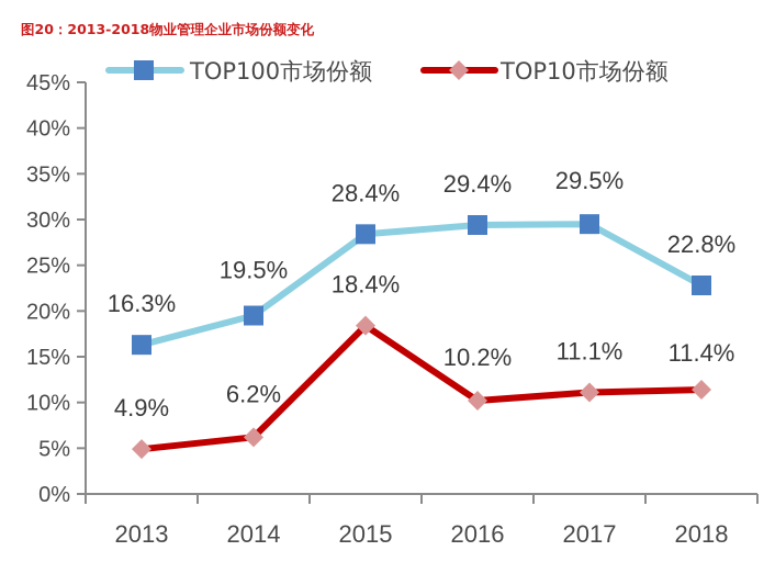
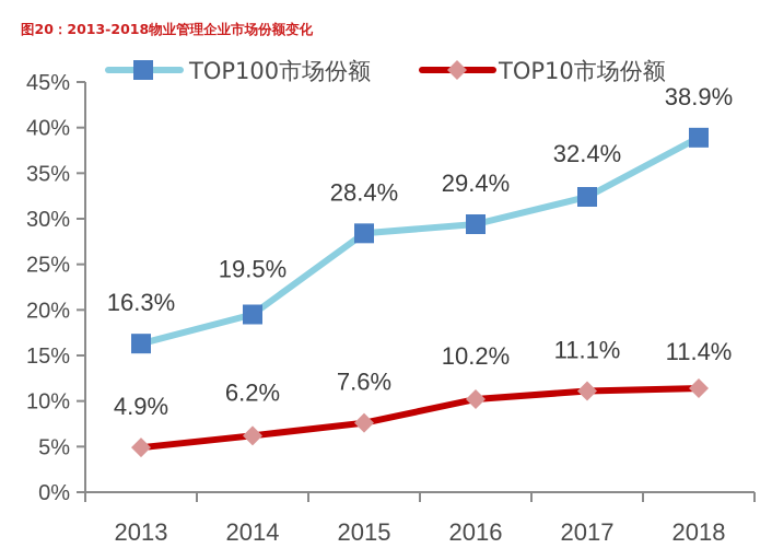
TOP10市场份额/2015: 18.4% -> 7.6%
TOP100市场份额/2017: 29.5% -> 32.4%
TOP100市场份额/2018: 22.8% -> 38.9%
